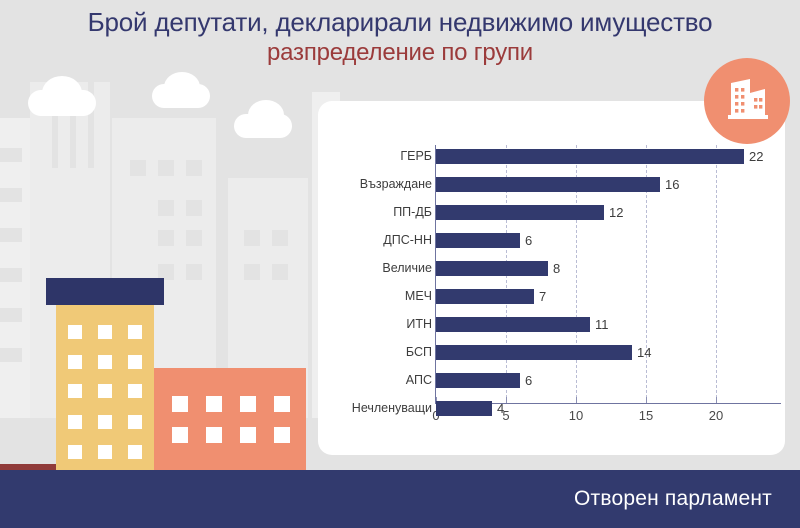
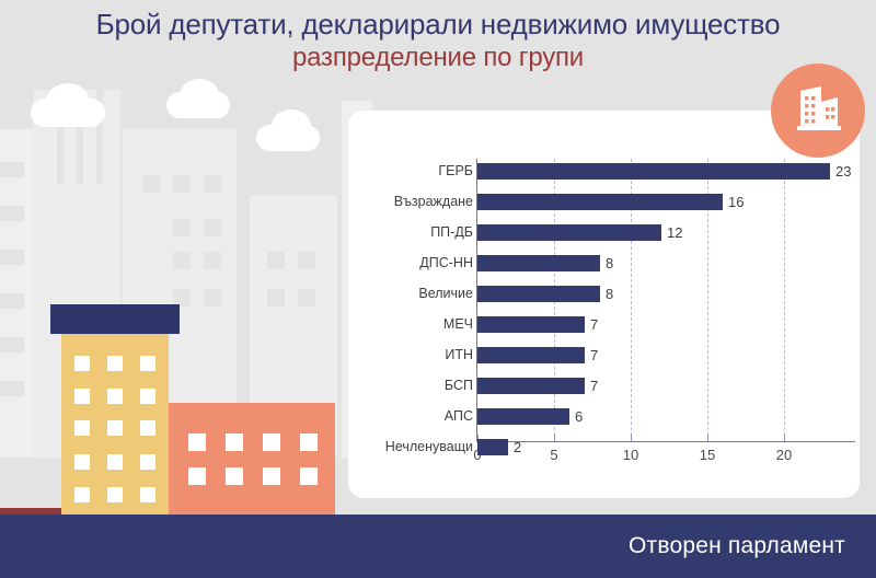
ГЕРБ: 22 -> 23
ДПС-НН: 6 -> 8
ИТН: 11 -> 7
БСП: 14 -> 7
Нечленуващи: 4 -> 2
